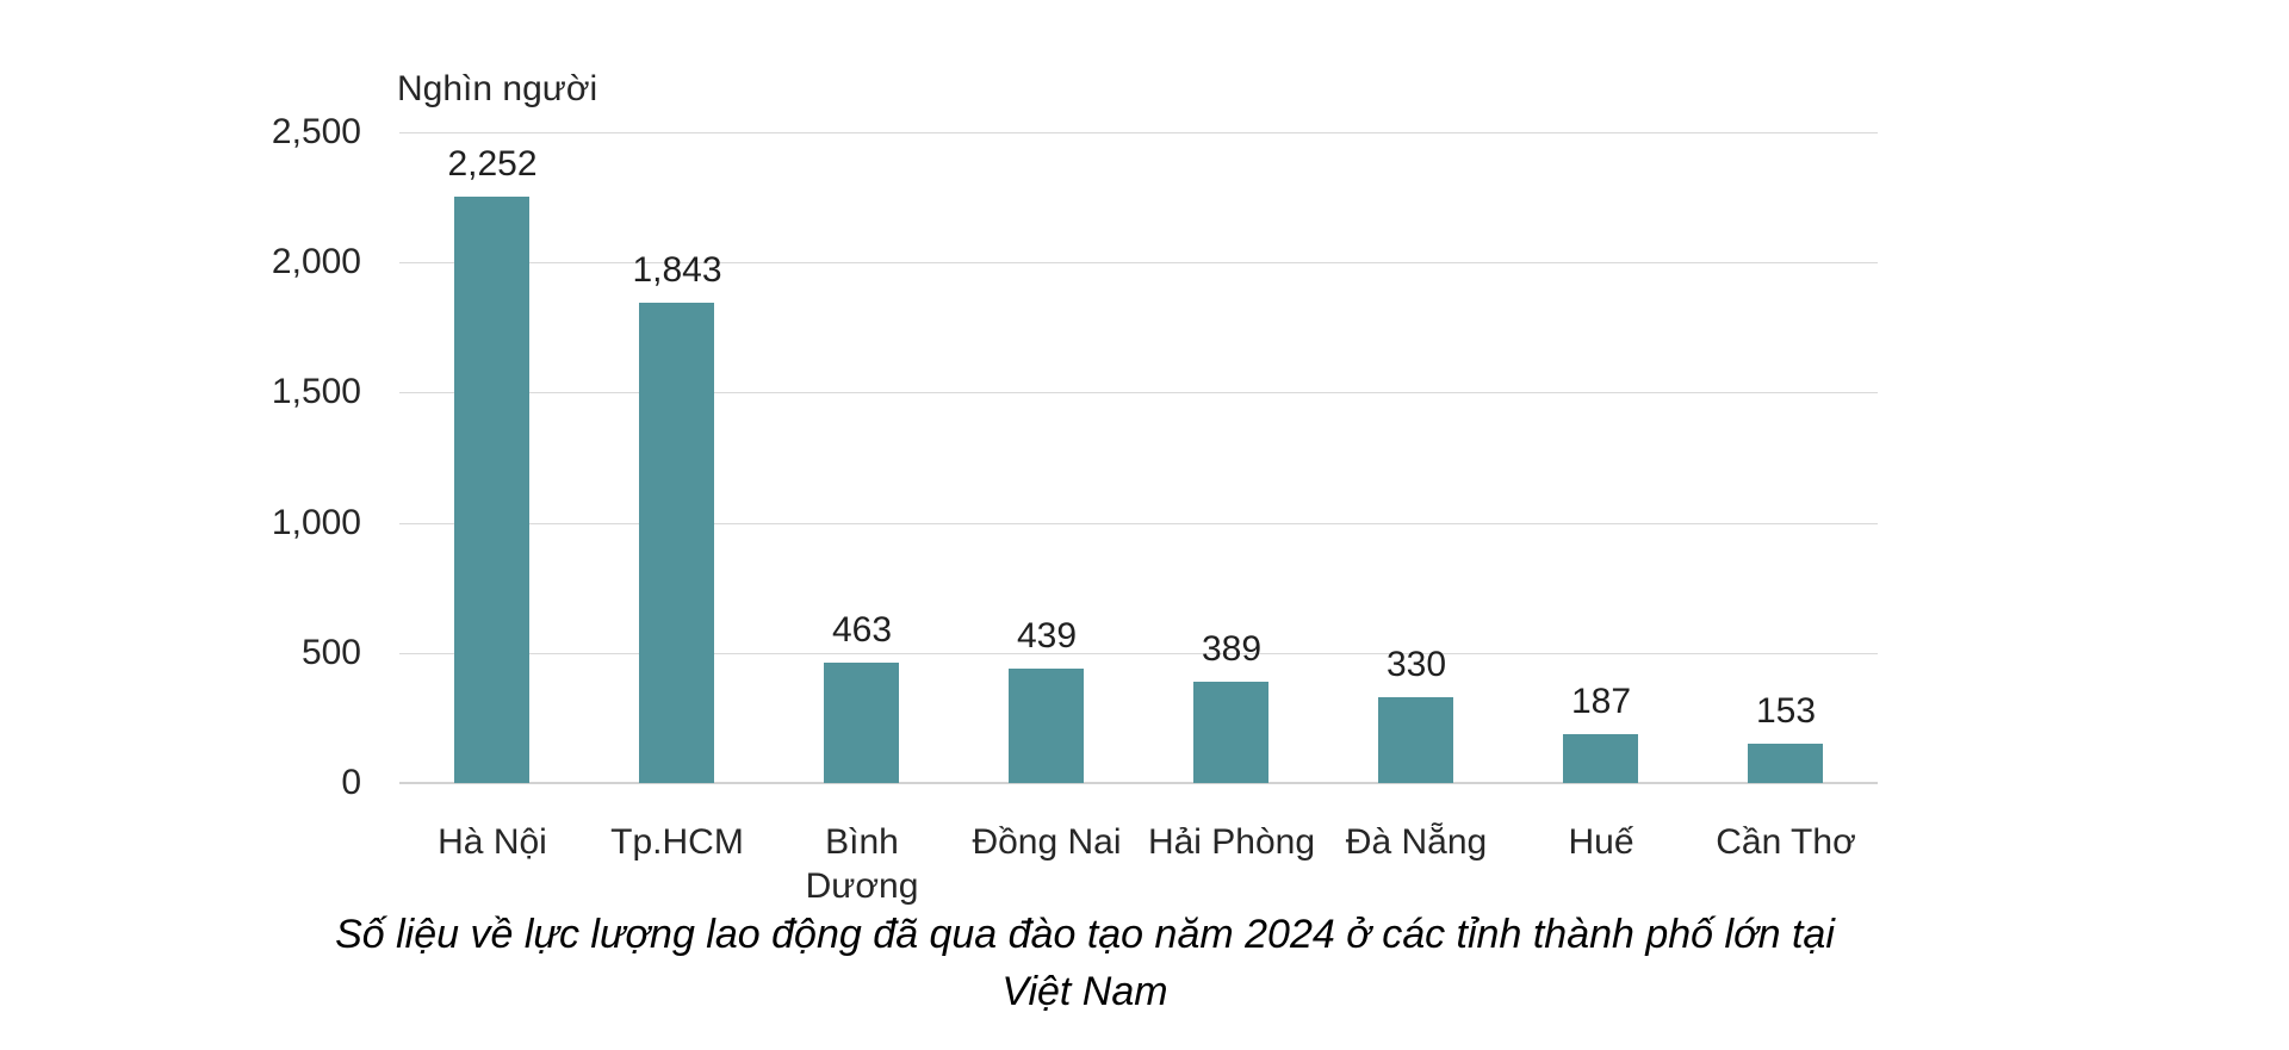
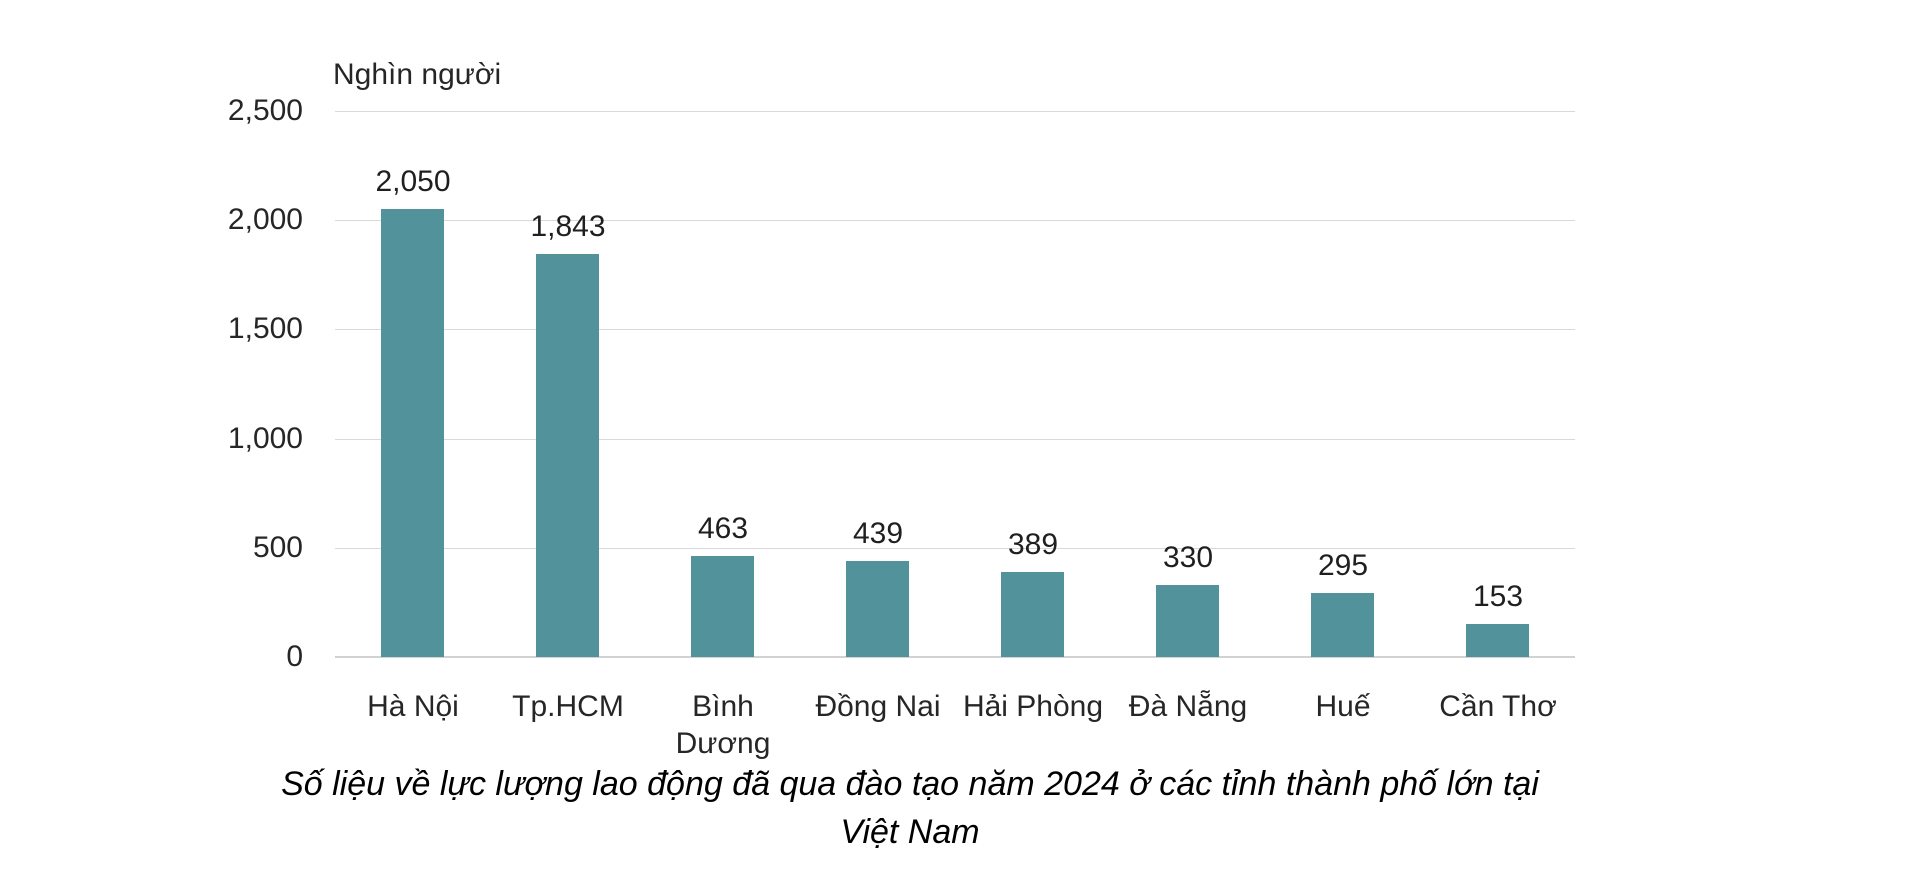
Hà Nội: 2,252 -> 2,050
Huế: 187 -> 295
